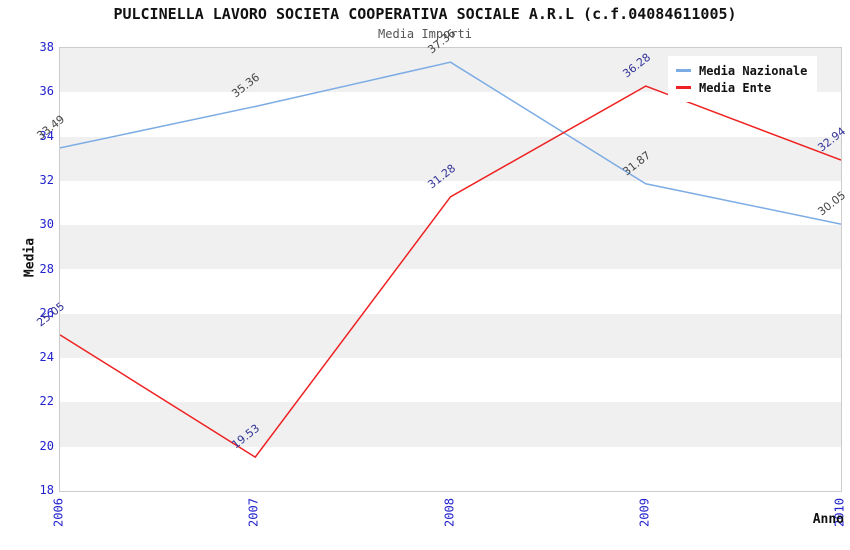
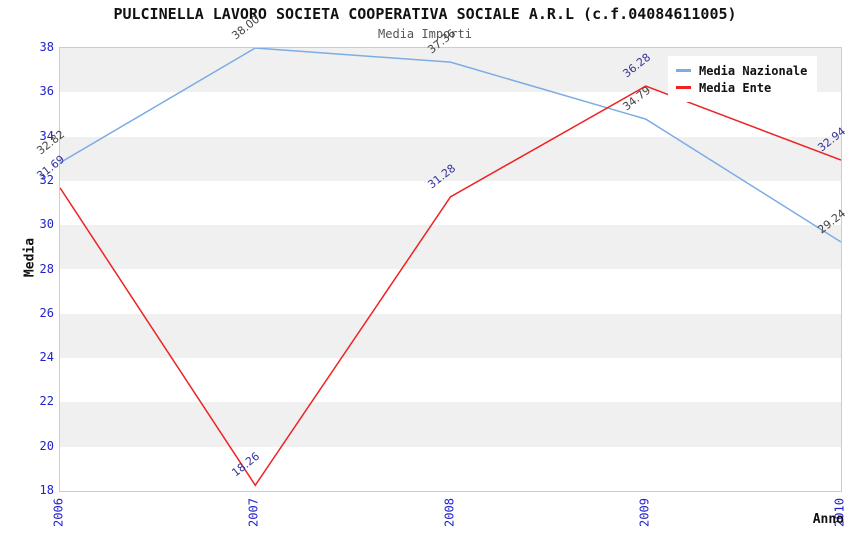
Media Nazionale/2006: 33.49 -> 32.82
Media Ente/2006: 25.05 -> 31.69
Media Nazionale/2007: 35.36 -> 38.00
Media Ente/2007: 19.53 -> 18.26
Media Nazionale/2009: 31.87 -> 34.79
Media Nazionale/2010: 30.05 -> 29.24
